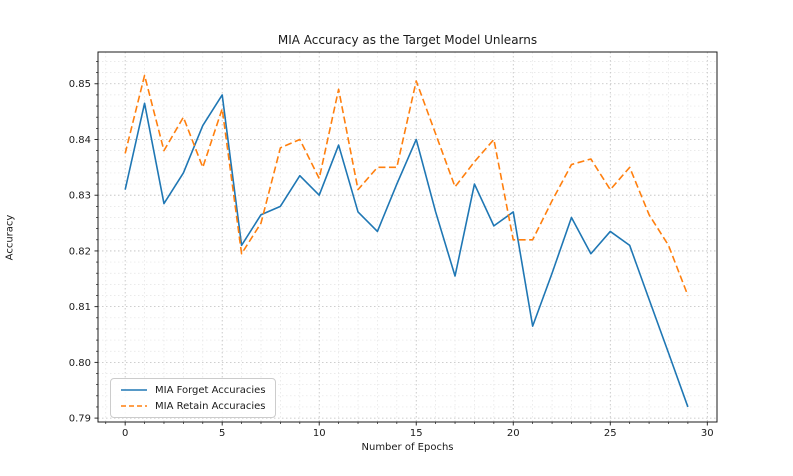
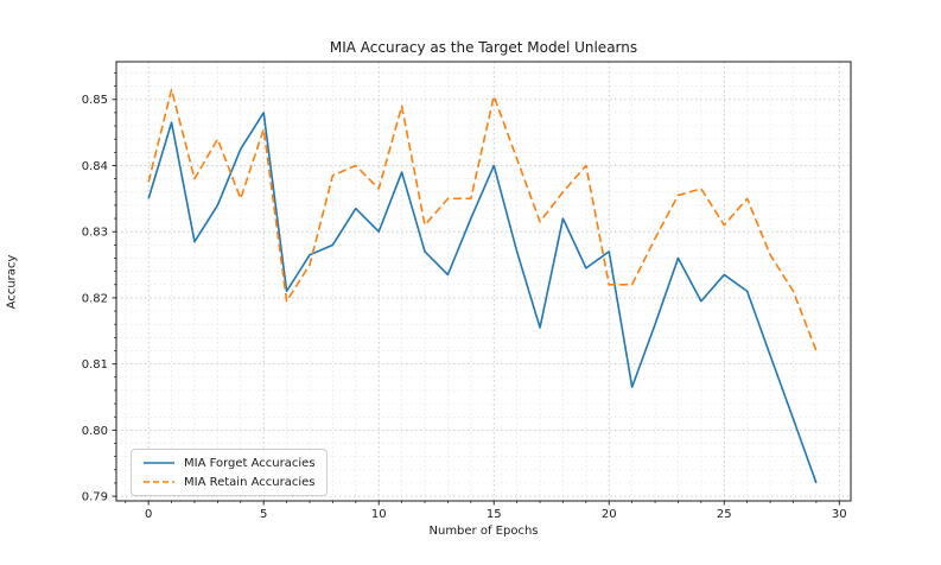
MIA Forget Accuracies/0: 0.831 -> 0.835
MIA Retain Accuracies/10: 0.833 -> 0.837
